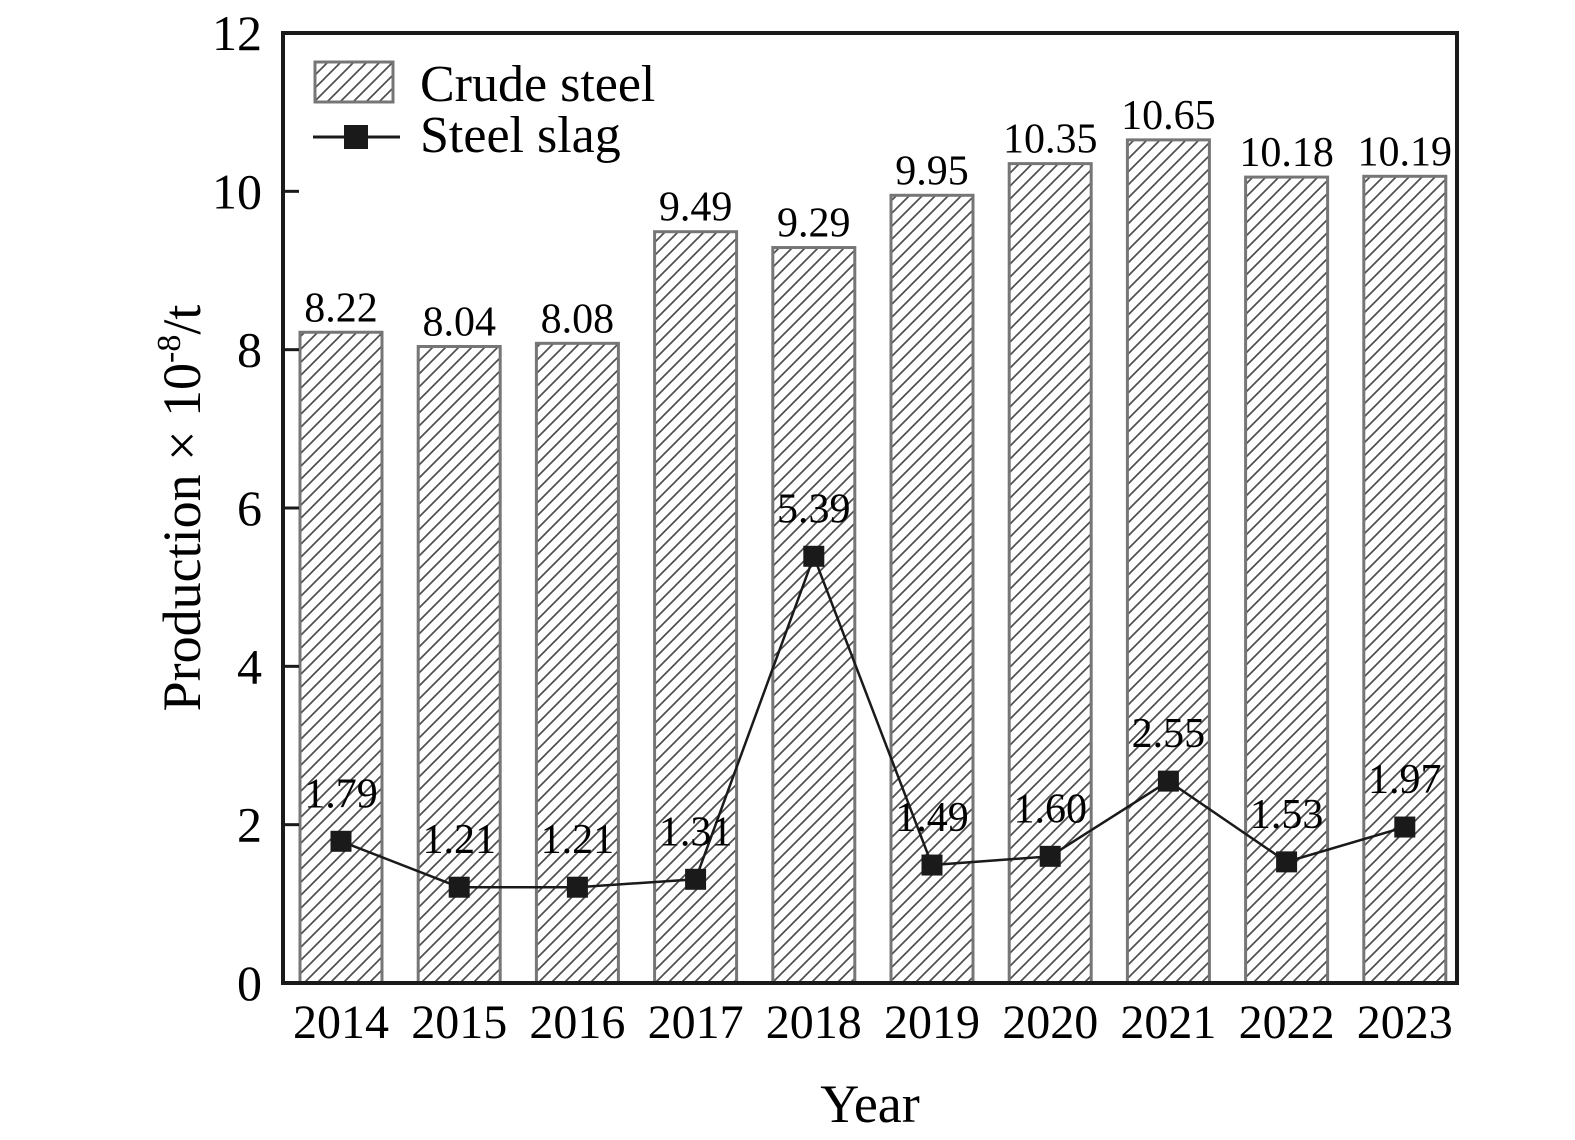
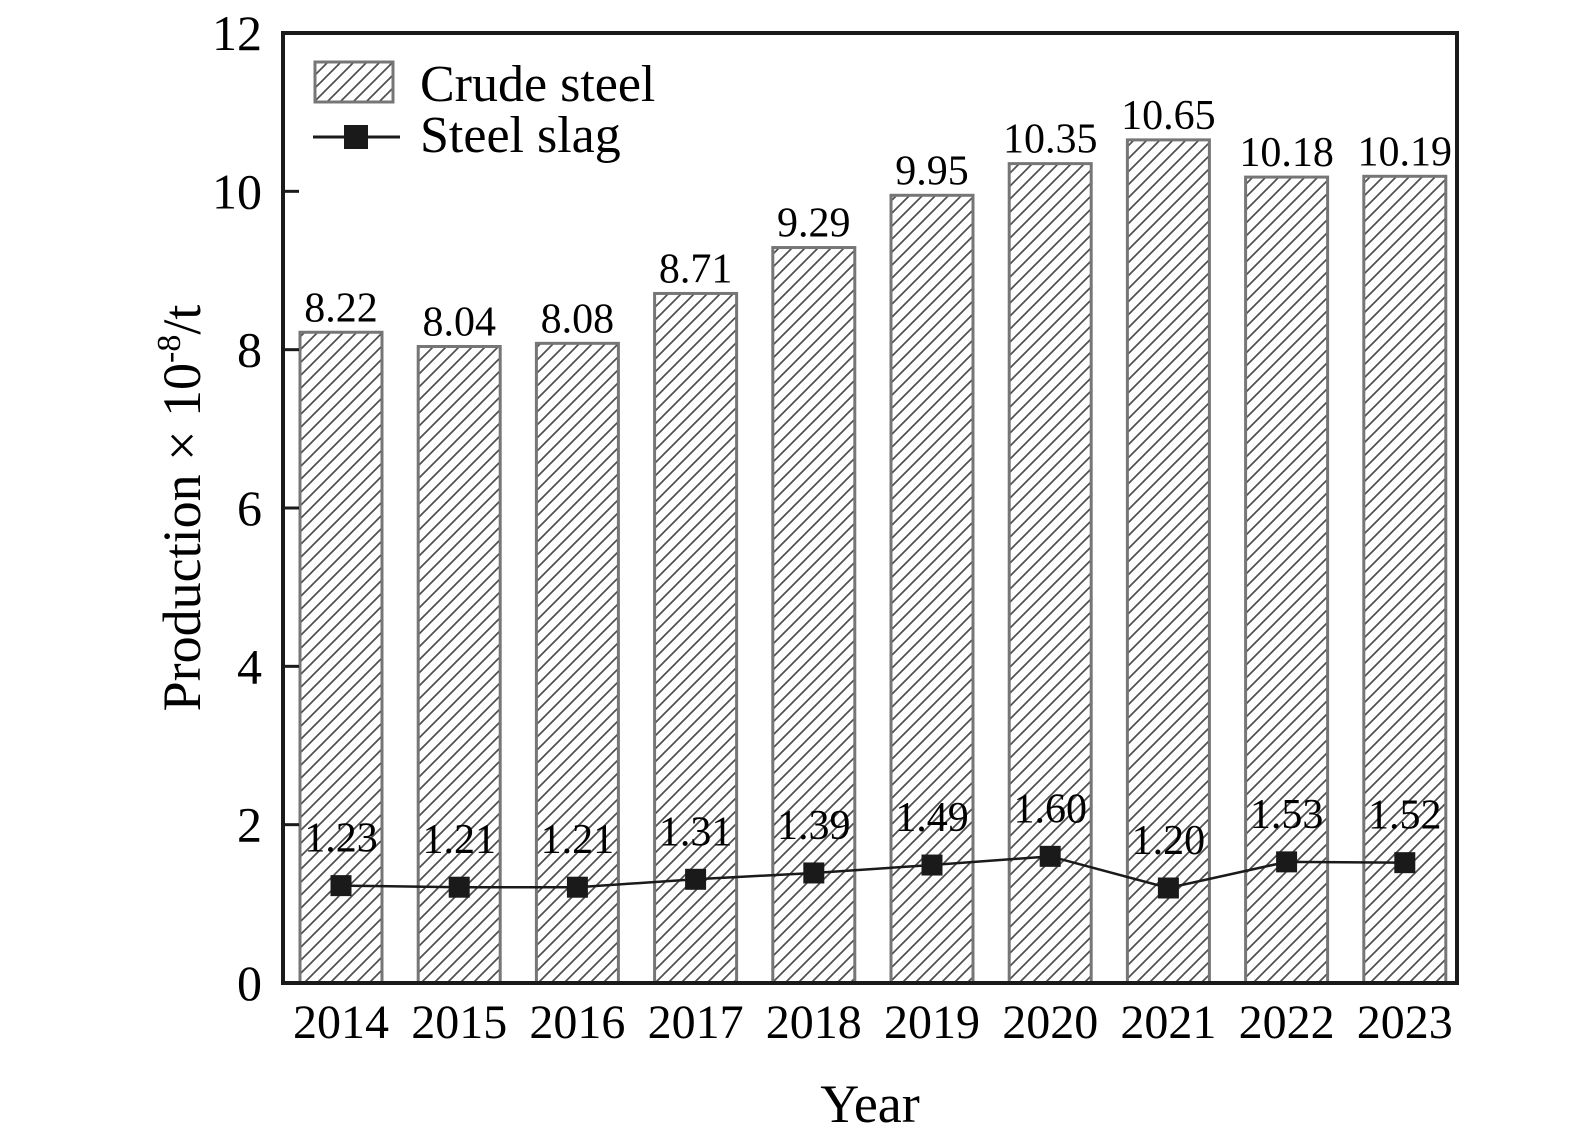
Steel slag/2014: 1.79 -> 1.23
Crude steel/2017: 9.49 -> 8.71
Steel slag/2018: 5.39 -> 1.39
Steel slag/2021: 2.55 -> 1.20
Steel slag/2023: 1.97 -> 1.52
